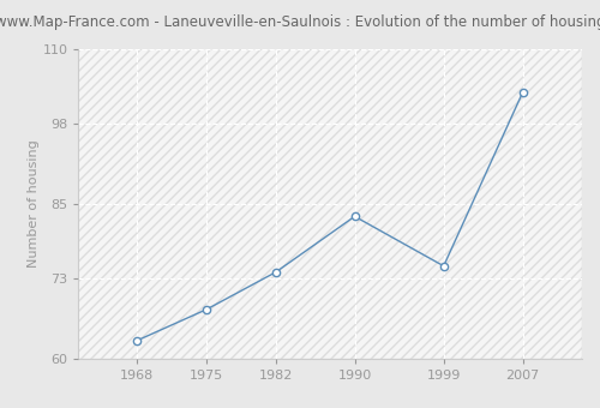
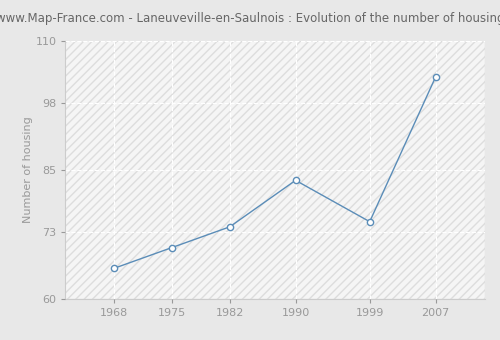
1968: 63 -> 66
1975: 68 -> 70
